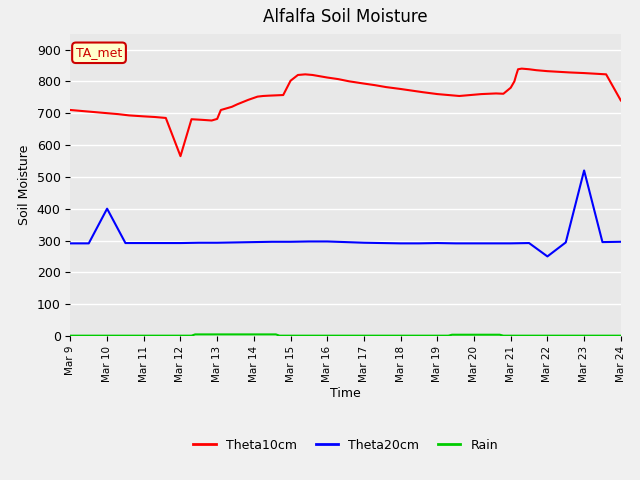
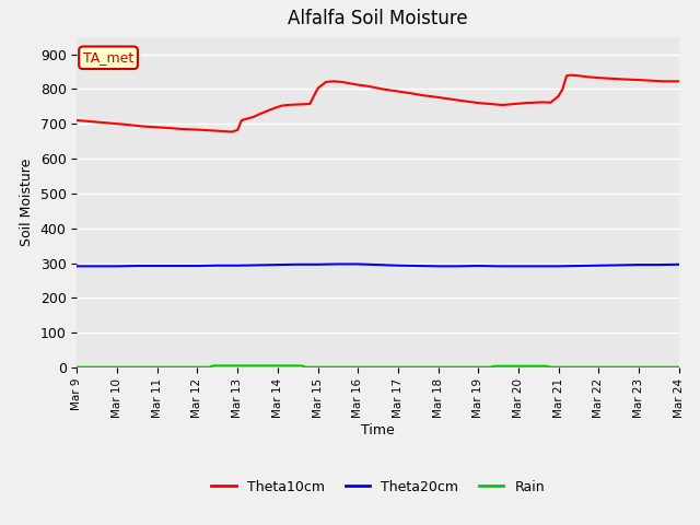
Theta20cm/Mar 10: 400 -> 291
Theta10cm/Mar 12: 565 -> 683
Theta20cm/Mar 22: 250 -> 293
Theta20cm/Mar 23: 520 -> 295
Theta10cm/Mar 24: 740 -> 822
